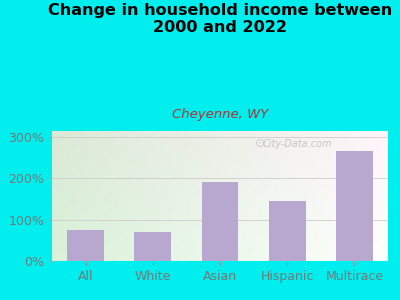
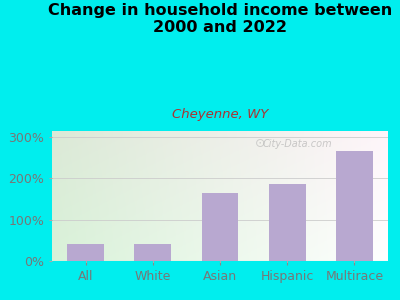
All: 75% -> 40%
White: 70% -> 40%
Asian: 190% -> 165%
Hispanic: 145% -> 185%
